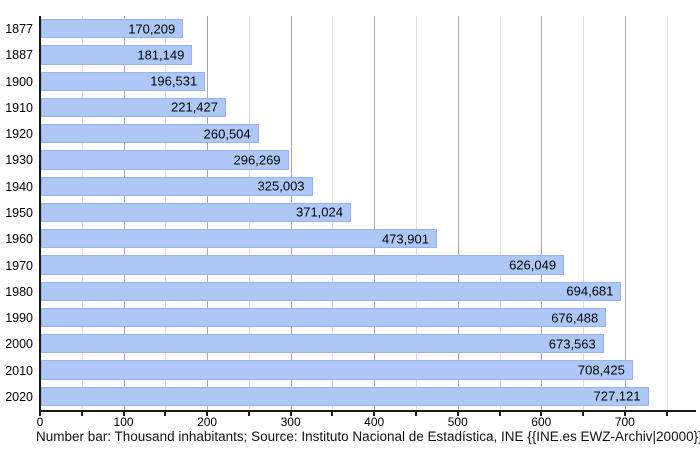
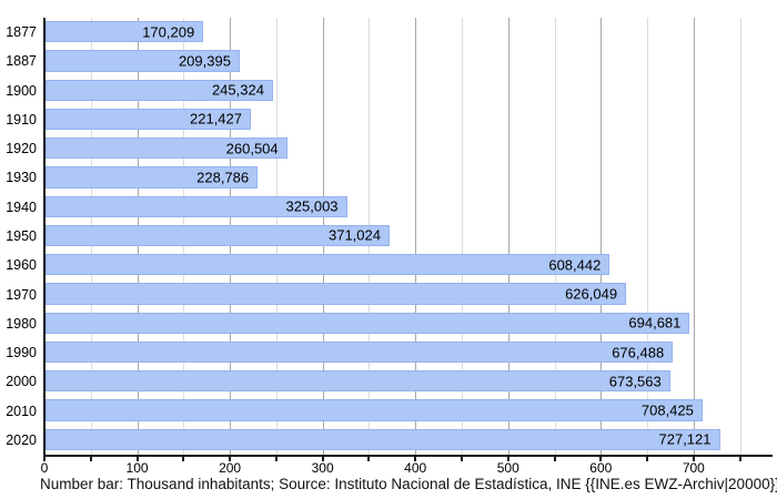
1887: 181,149 -> 209,395
1900: 196,531 -> 245,324
1930: 296,269 -> 228,786
1960: 473,901 -> 608,442
